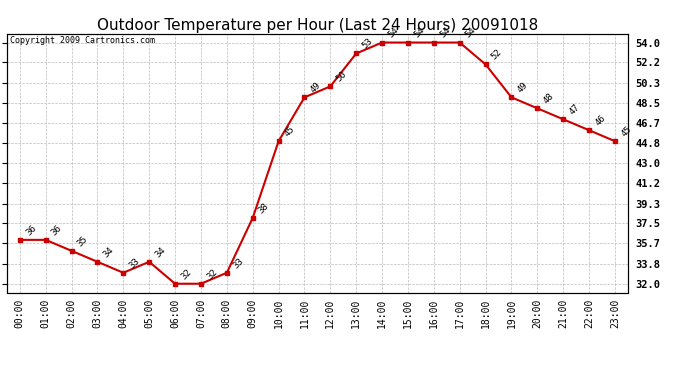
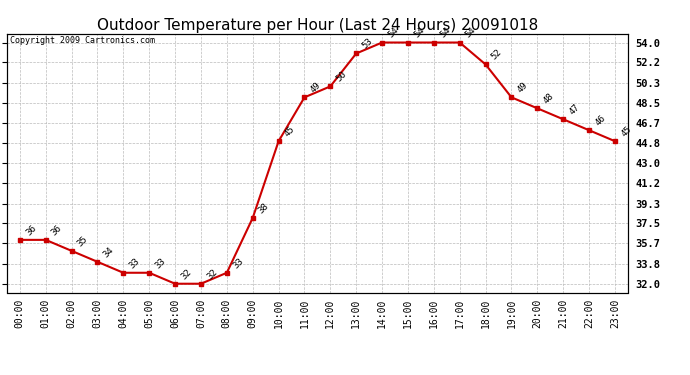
05:00: 34 -> 33
